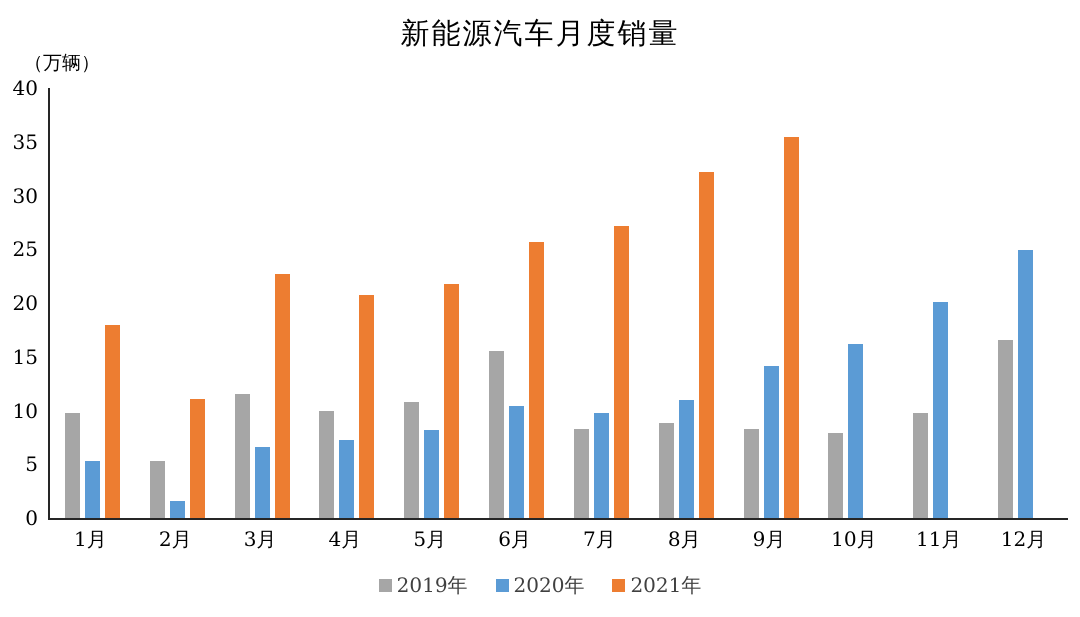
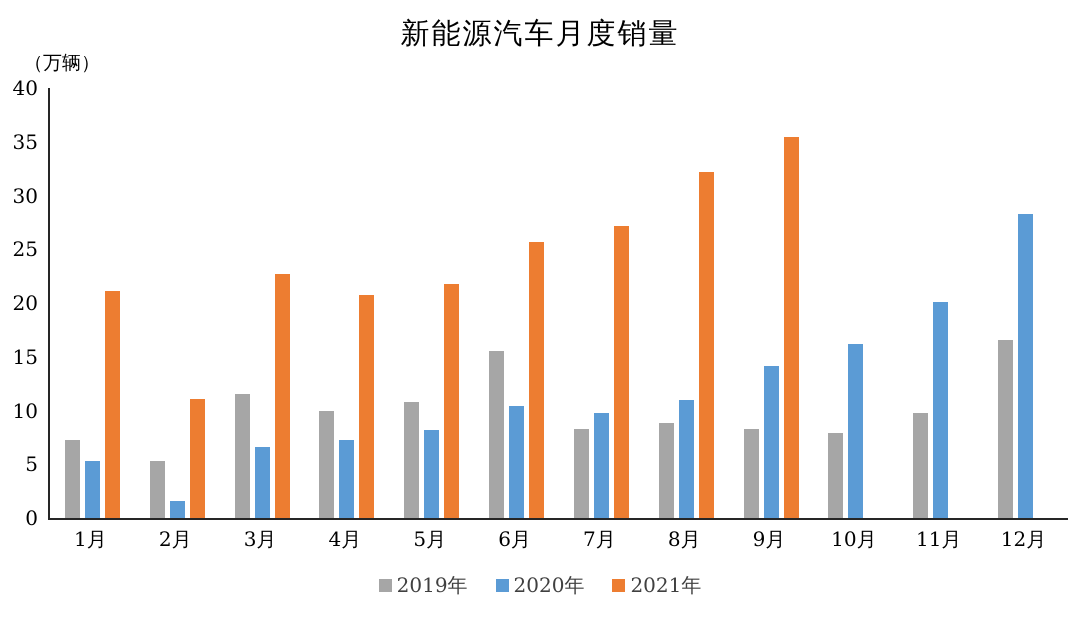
2019年/1月: 9.8 -> 7.3
2021年/1月: 18.0 -> 21.1
2020年/12月: 24.9 -> 28.3
